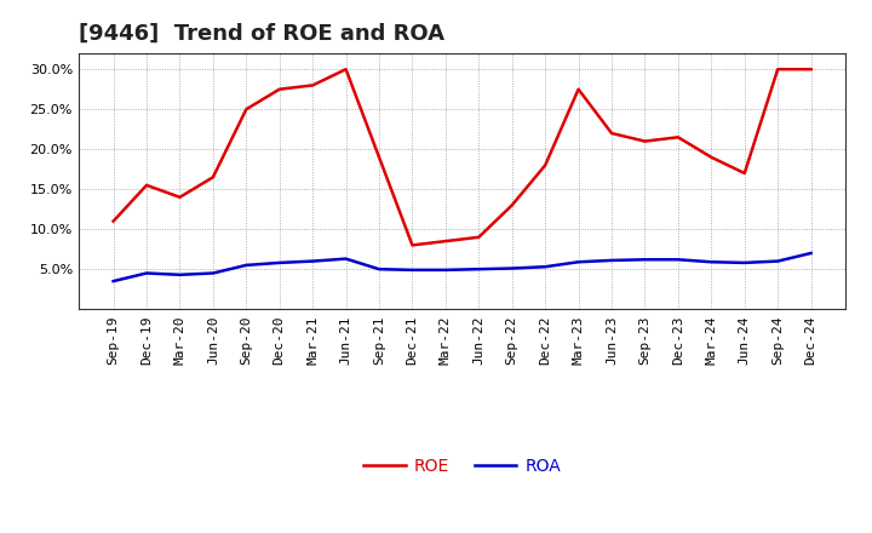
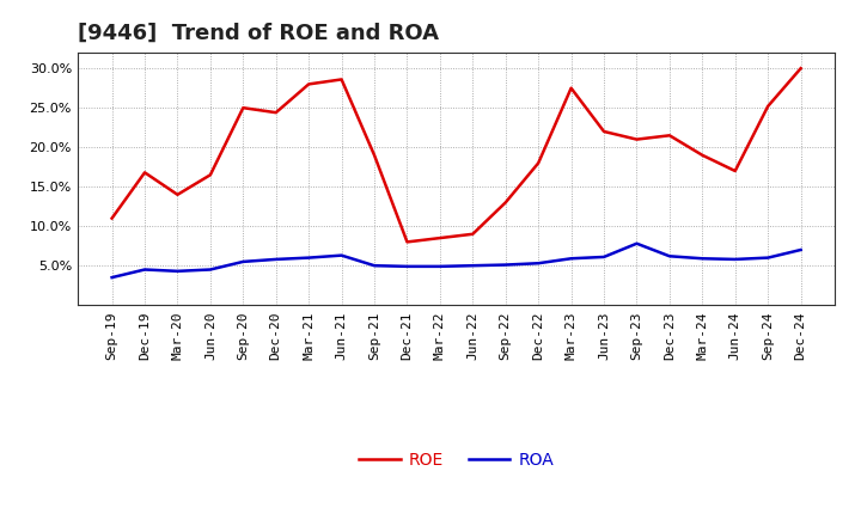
ROE/Dec-19: 15.5% -> 16.8%
ROE/Dec-20: 27.5% -> 24.4%
ROE/Jun-21: 30.0% -> 28.6%
ROA/Sep-23: 6.2% -> 7.8%
ROE/Sep-24: 30.0% -> 25.2%
